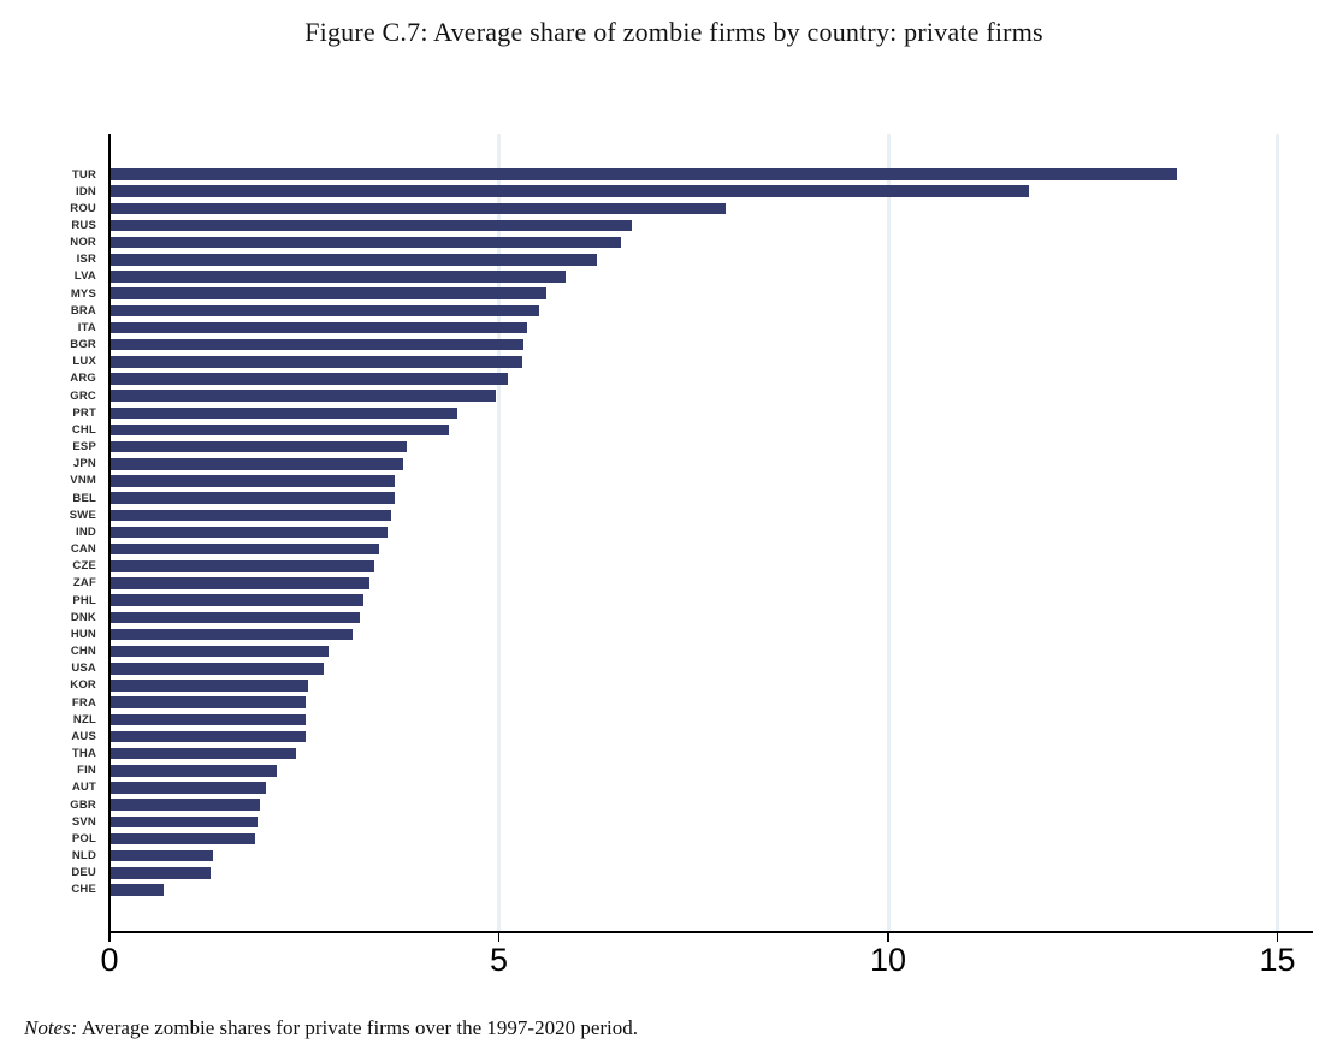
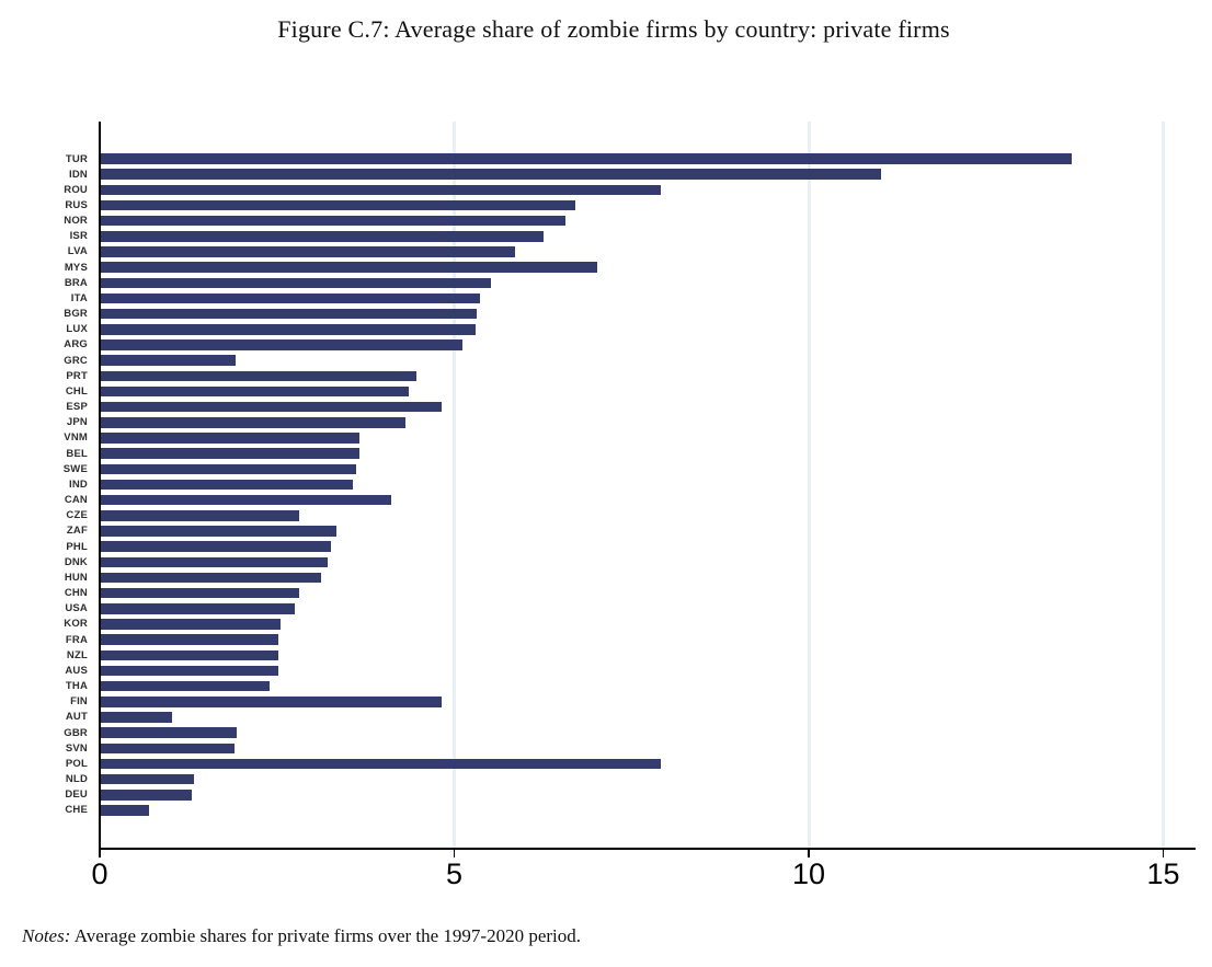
IDN: 11.8 -> 11.0
MYS: 5.6 -> 7.0
GRC: 5.0 -> 1.9
ESP: 3.8 -> 4.8
JPN: 3.8 -> 4.3
CAN: 3.5 -> 4.1
CZE: 3.4 -> 2.8
FIN: 2.1 -> 4.8
AUT: 2.0 -> 1.0
POL: 1.9 -> 7.9
